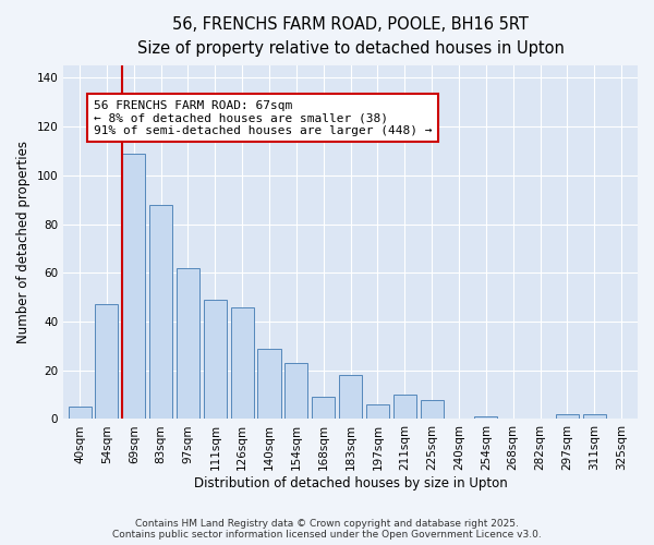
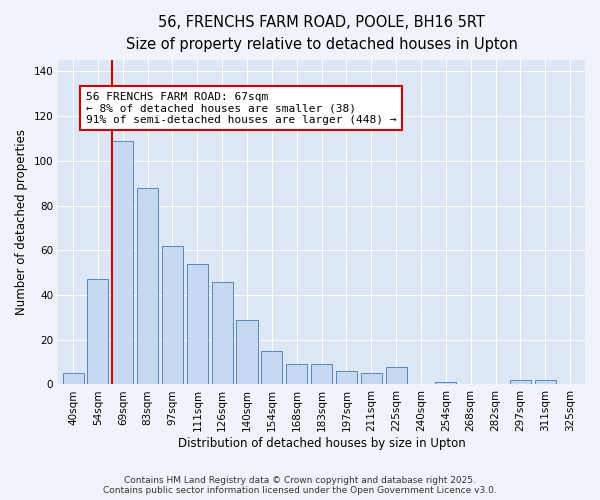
111sqm: 49 -> 54
154sqm: 23 -> 15
183sqm: 18 -> 9
211sqm: 10 -> 5
